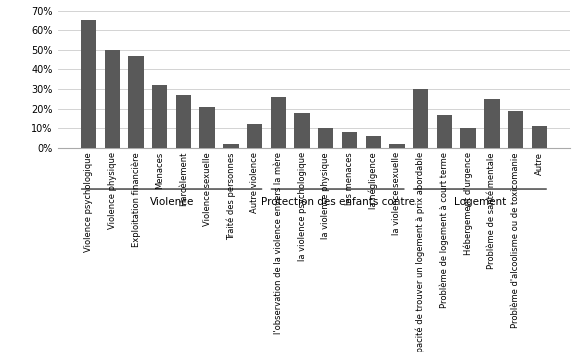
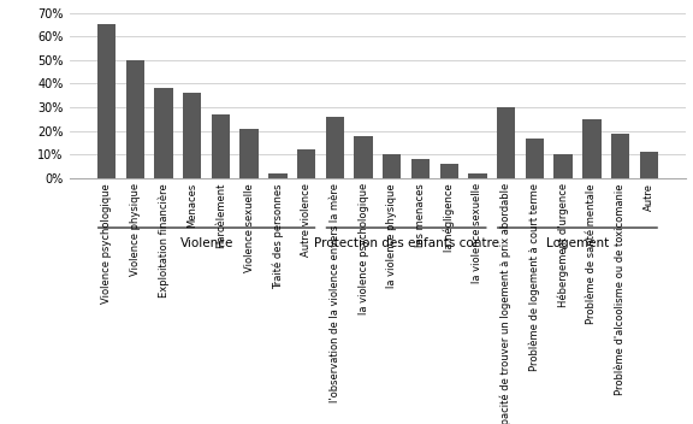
Exploitation financière: 47% -> 38%
Menaces: 32% -> 36%
